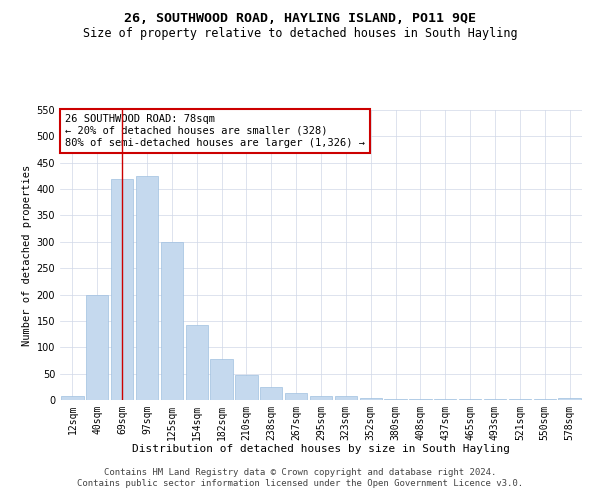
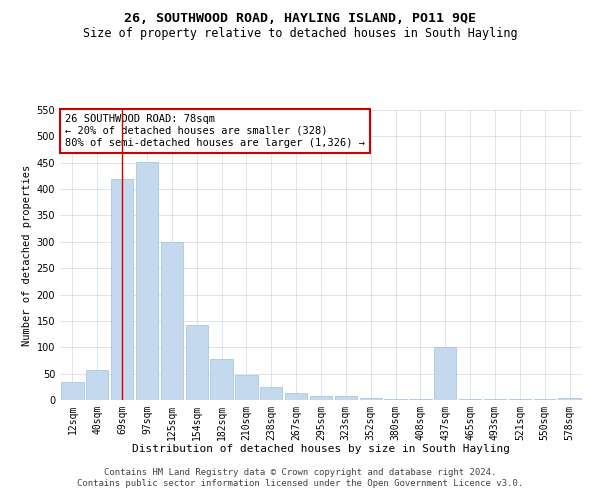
12sqm: 8 -> 34
40sqm: 200 -> 56
97sqm: 425 -> 452
437sqm: 1 -> 100
